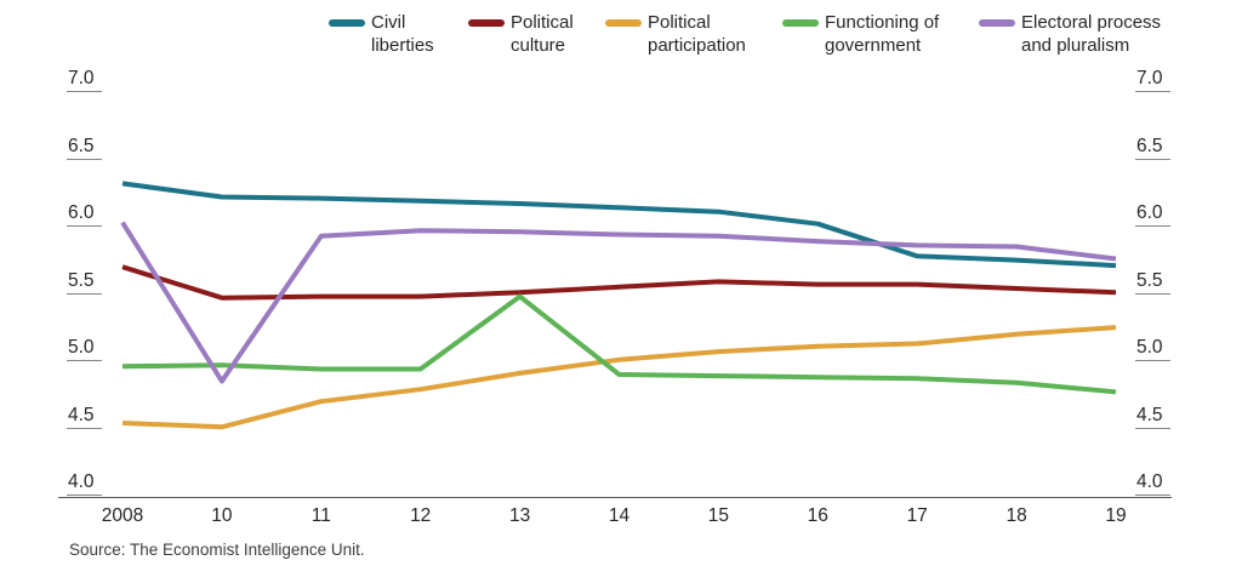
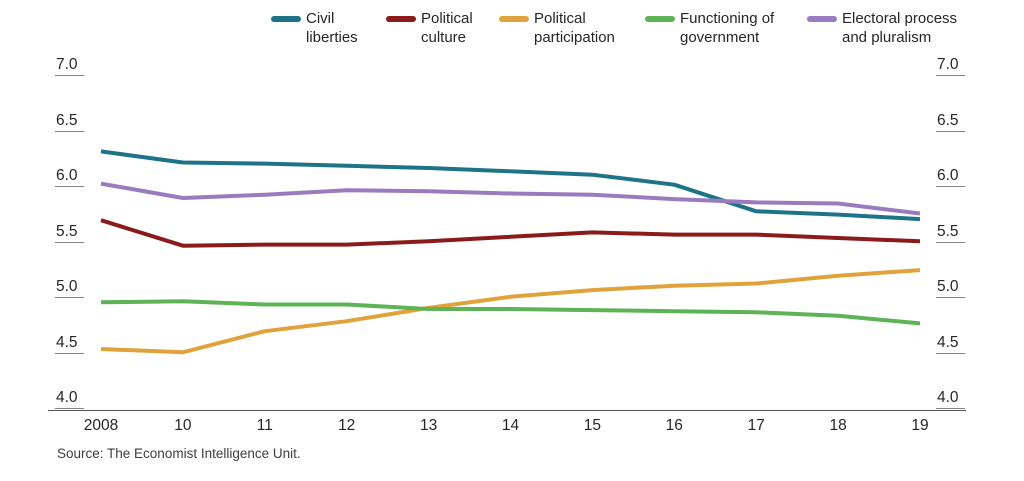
Electoral process and pluralism/10: 4.86 -> 5.91
Functioning of government/13: 5.49 -> 4.91
